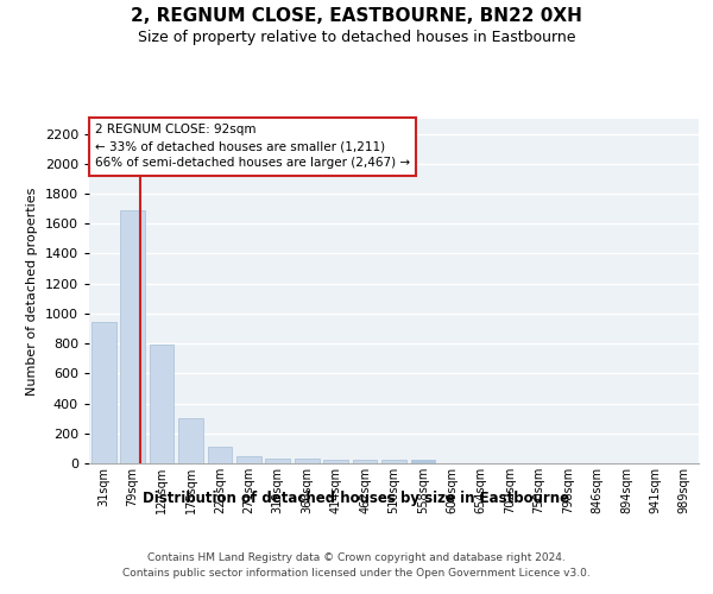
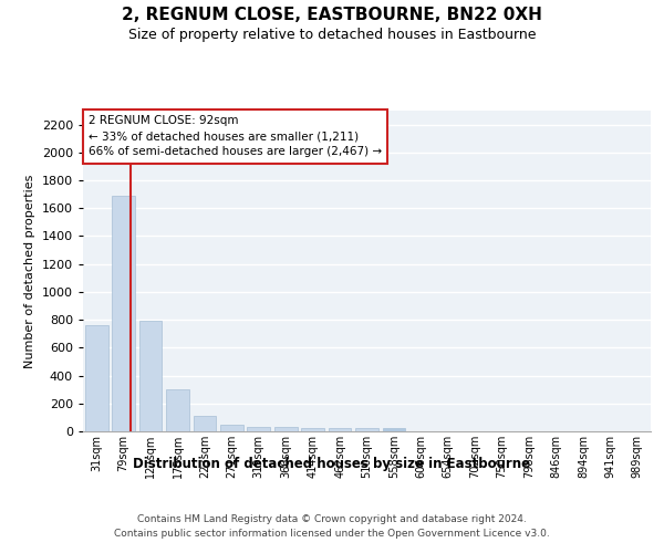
31sqm: 940 -> 760
